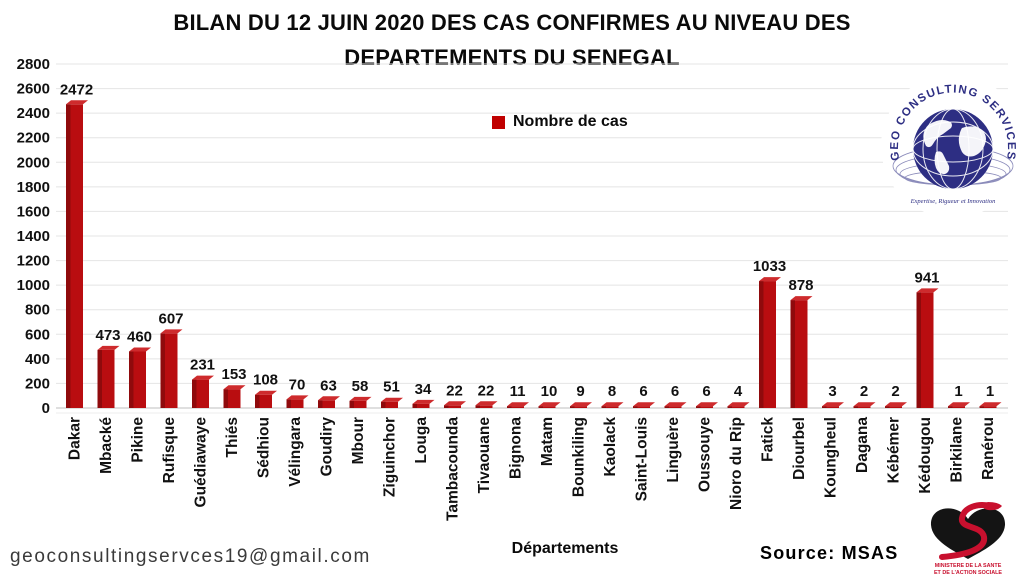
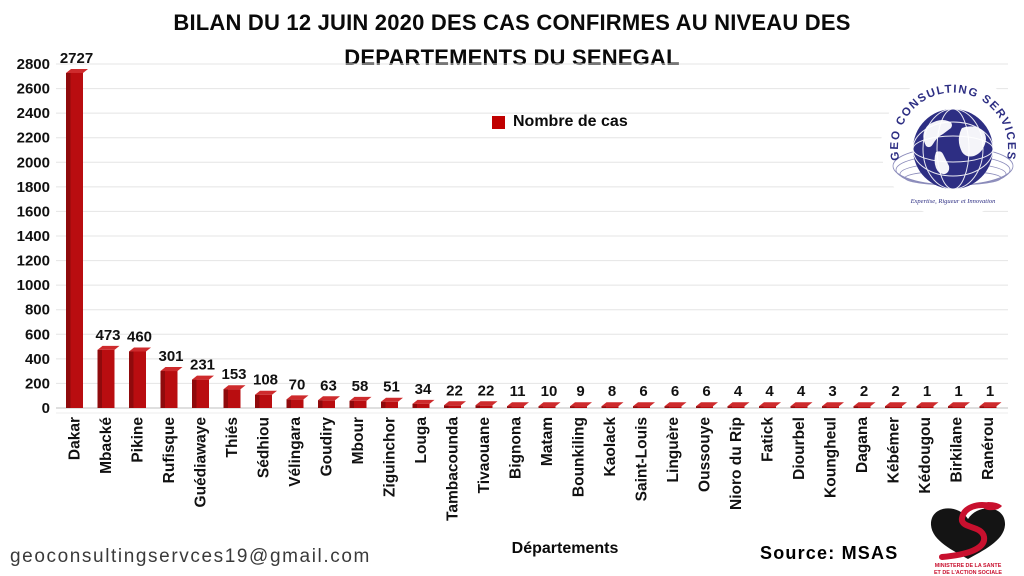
Dakar: 2472 -> 2727
Rufisque: 607 -> 301
Fatick: 1033 -> 4
Diourbel: 878 -> 4
Kédougou: 941 -> 1
